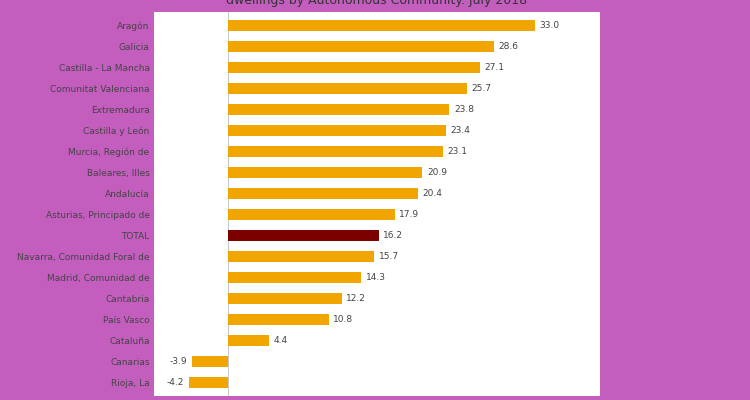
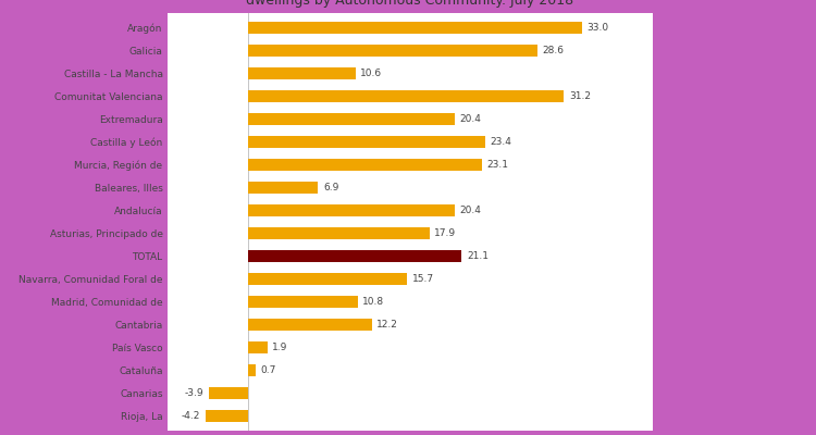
Castilla - La Mancha: 27.1 -> 10.6
Comunitat Valenciana: 25.7 -> 31.2
Extremadura: 23.8 -> 20.4
Baleares, Illes: 20.9 -> 6.9
TOTAL: 16.2 -> 21.1
Madrid, Comunidad de: 14.3 -> 10.8
País Vasco: 10.8 -> 1.9
Cataluña: 4.4 -> 0.7
